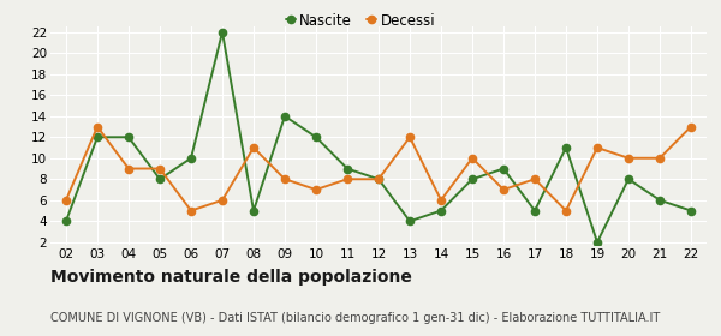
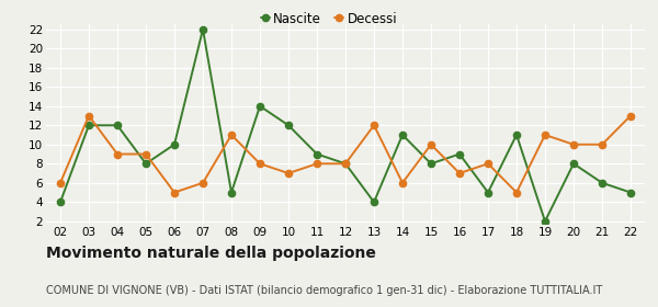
Nascite/14: 5 -> 11
